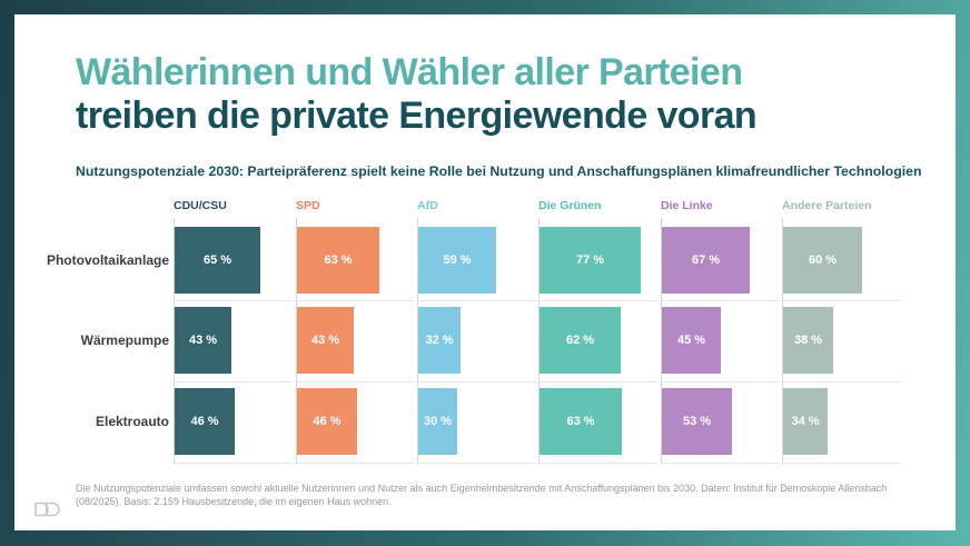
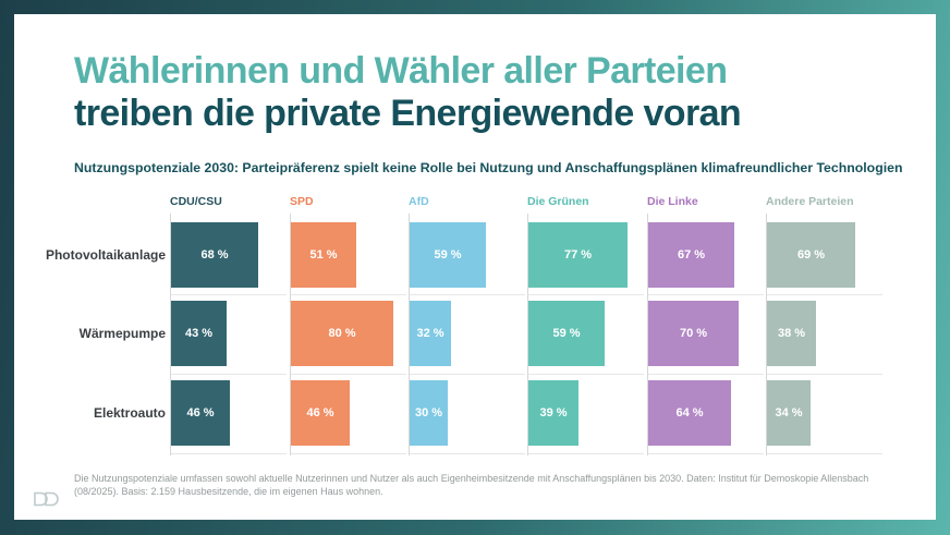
CDU/CSU/Photovoltaikanlage: 65 -> 68
SPD/Photovoltaikanlage: 63 -> 51
Andere Parteien/Photovoltaikanlage: 60 -> 69
SPD/Wärmepumpe: 43 -> 80
Die Grünen/Wärmepumpe: 62 -> 59
Die Linke/Wärmepumpe: 45 -> 70
Die Grünen/Elektroauto: 63 -> 39
Die Linke/Elektroauto: 53 -> 64
